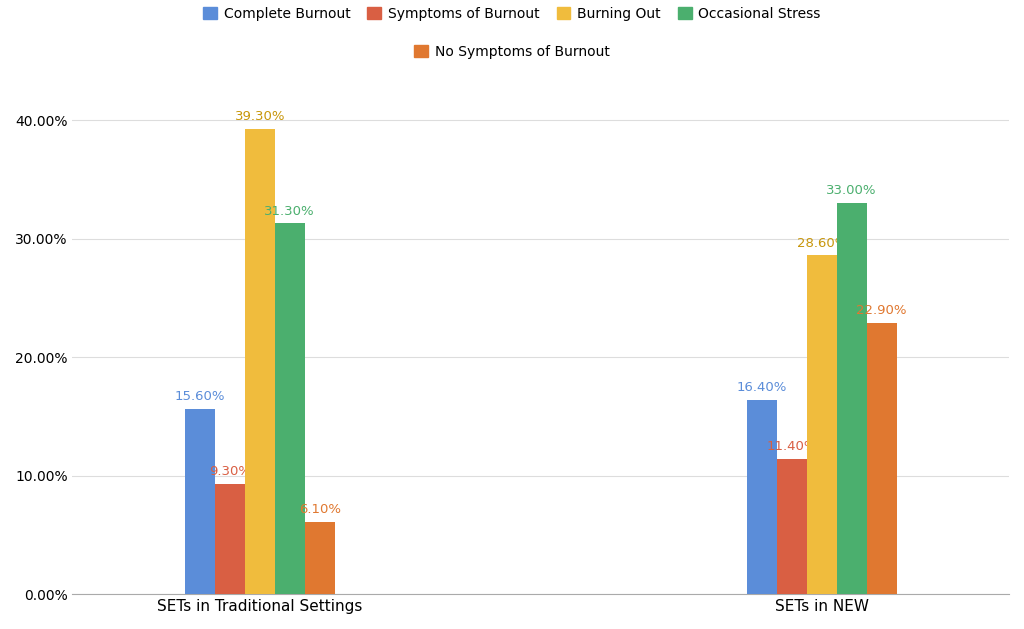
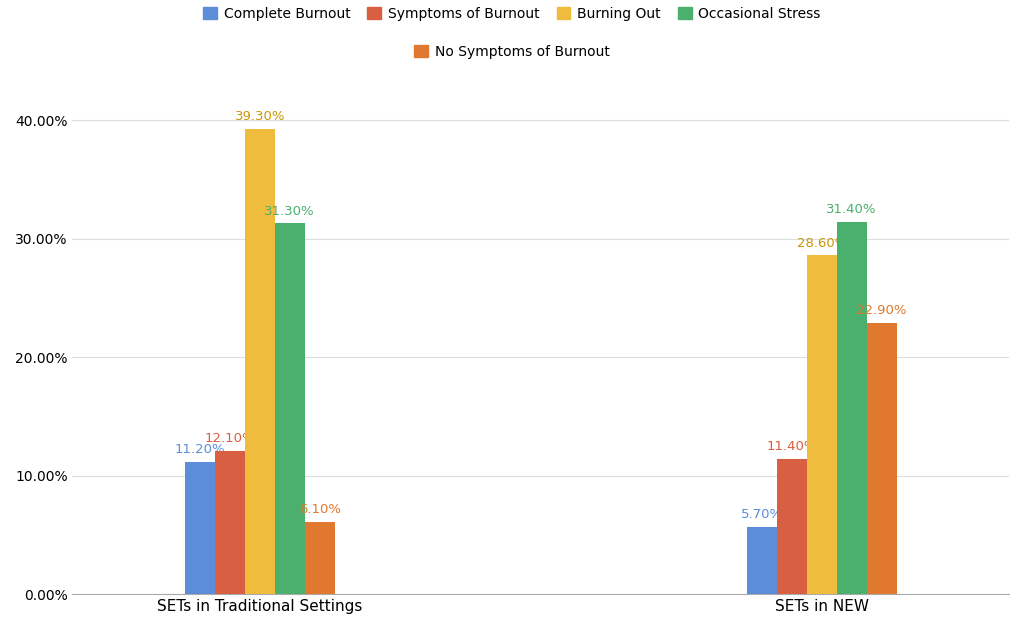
Complete Burnout/SETs in Traditional Settings: 15.60% -> 11.20%
Symptoms of Burnout/SETs in Traditional Settings: 9.30% -> 12.10%
Complete Burnout/SETs in NEW: 16.40% -> 5.70%
Occasional Stress/SETs in NEW: 33.00% -> 31.40%
